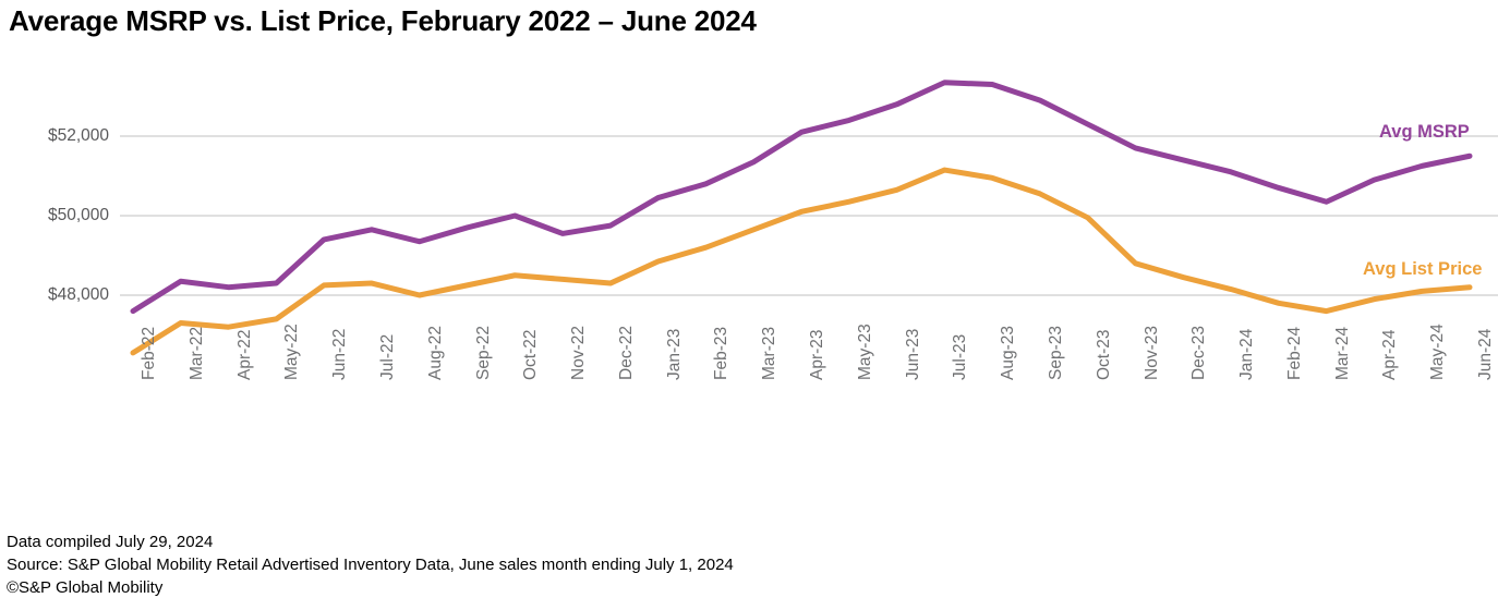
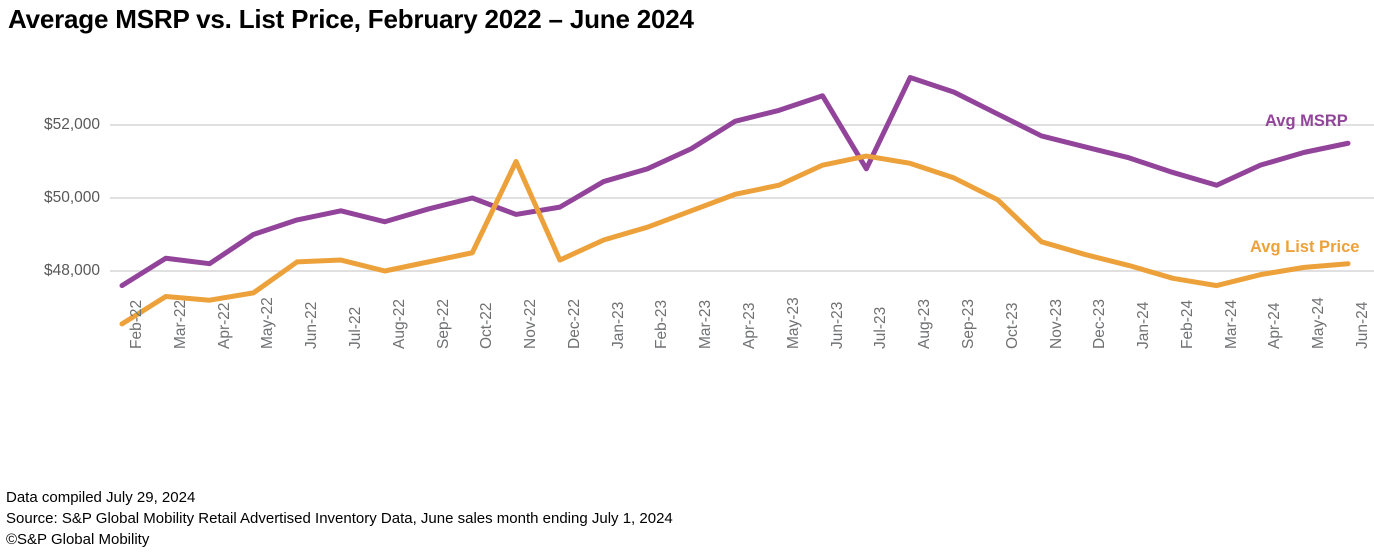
Avg MSRP/May-22: $48300 -> $49000
Avg List Price/Nov-22: $48400 -> $51000
Avg List Price/Jun-23: $50600 -> $50900
Avg MSRP/Jul-23: $53400 -> $50800
